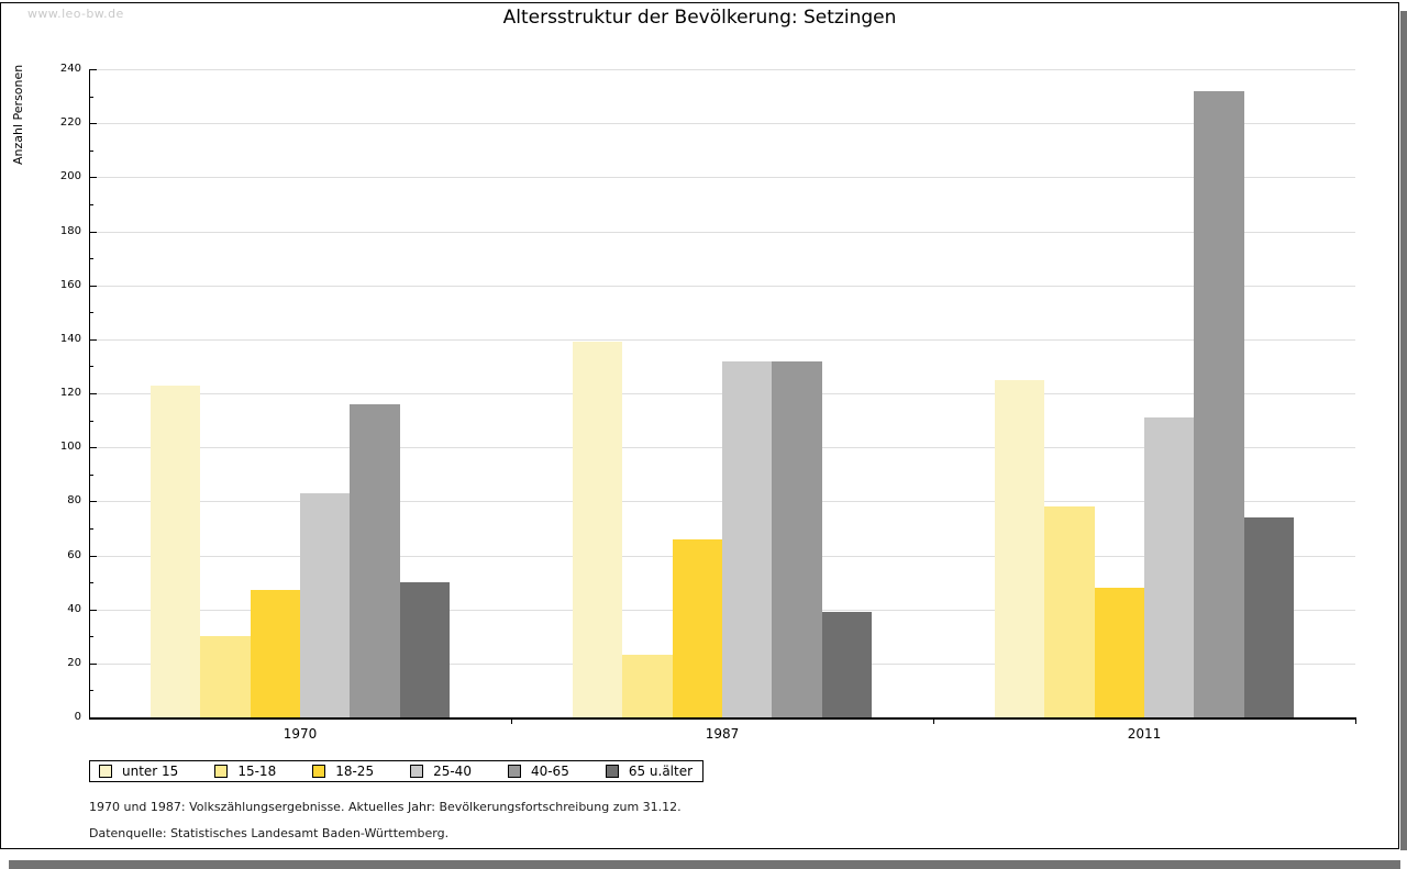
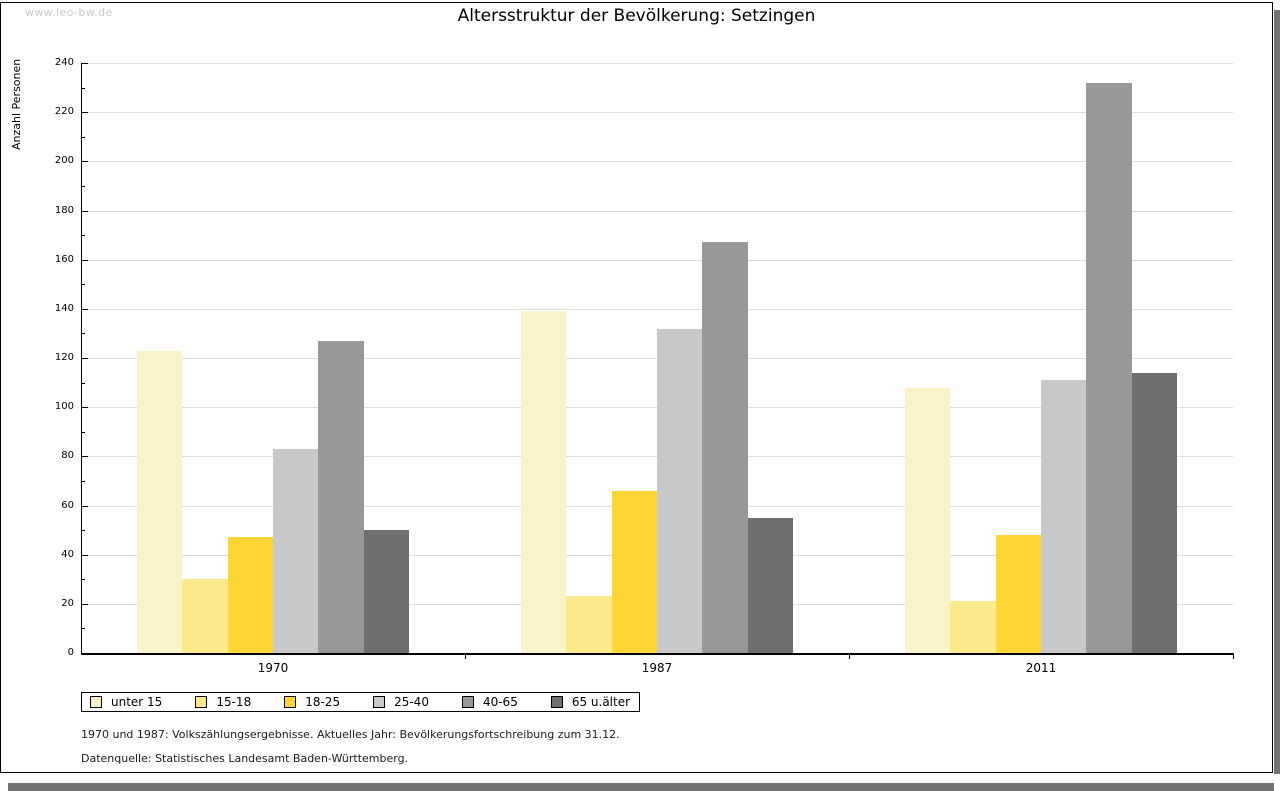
40-65/1970: 116 -> 127
40-65/1987: 132 -> 167
65 u.älter/1987: 39 -> 55
unter 15/2011: 125 -> 108
15-18/2011: 78 -> 21
65 u.älter/2011: 74 -> 114
